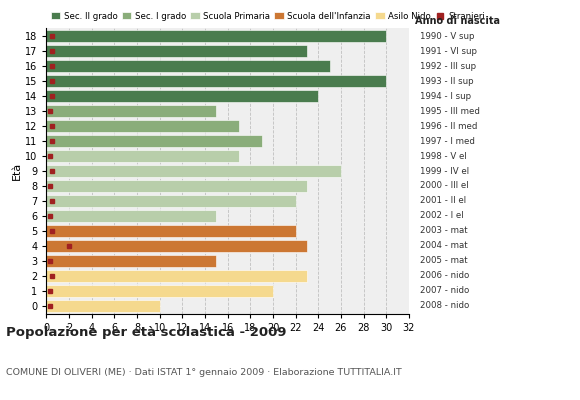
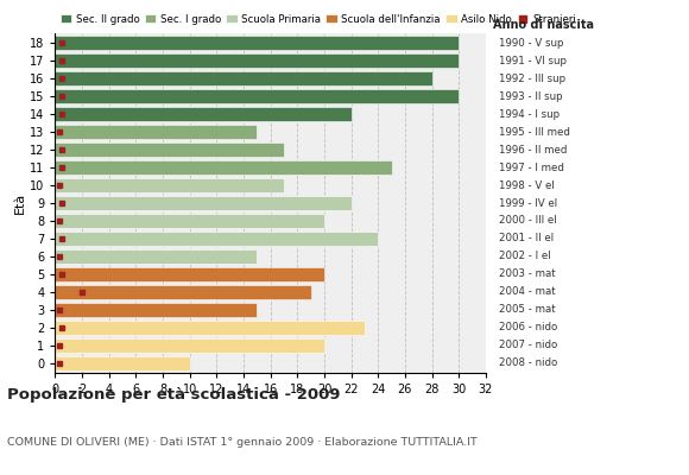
17: 23 -> 30
16: 25 -> 28
14: 24 -> 22
11: 19 -> 25
9: 26 -> 22
8: 23 -> 20
7: 22 -> 24
5: 22 -> 20
4: 23 -> 19
